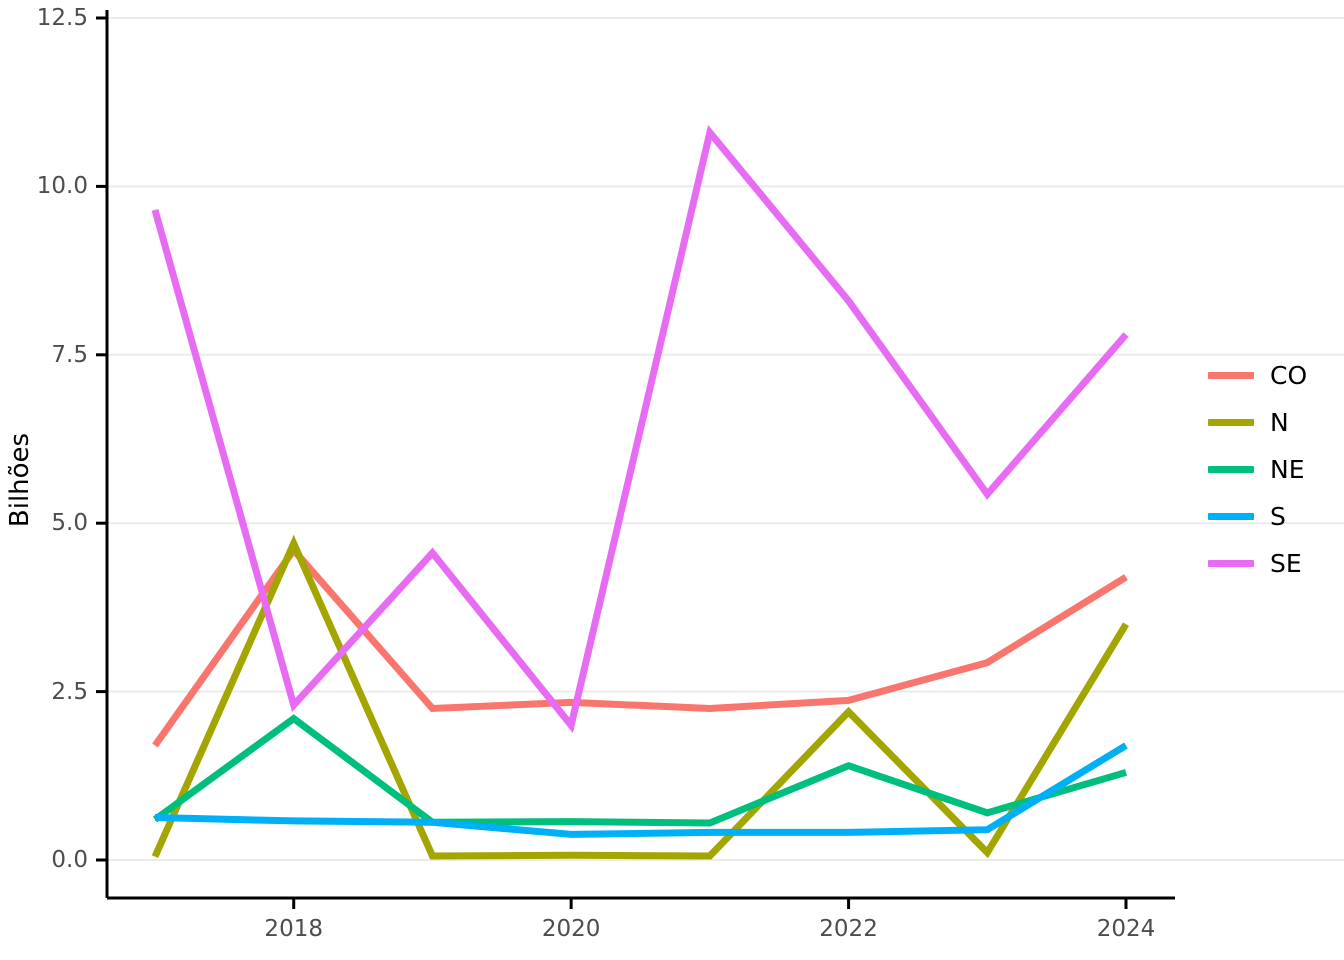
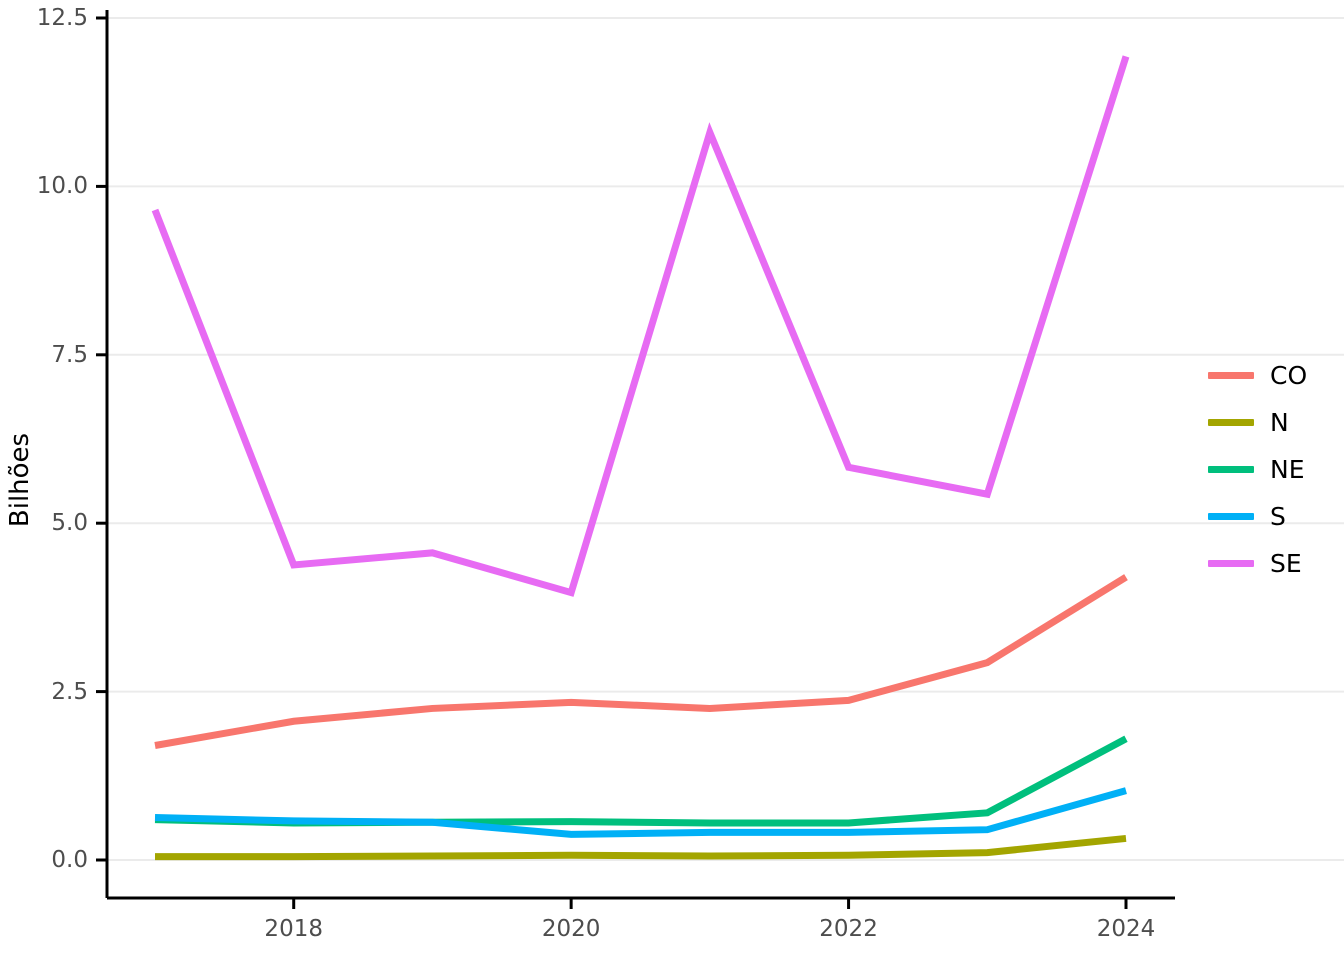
CO/2018: 4.6 -> 2.1
N/2018: 4.7 -> 0.1
NE/2018: 2.1 -> 0.6
SE/2018: 2.3 -> 4.4
SE/2020: 2.0 -> 4.0
N/2022: 2.2 -> 0.1
NE/2022: 1.4 -> 0.6
SE/2022: 8.3 -> 5.8
N/2024: 3.5 -> 0.3
NE/2024: 1.3 -> 1.8
S/2024: 1.7 -> 1.0
SE/2024: 7.8 -> 11.9
